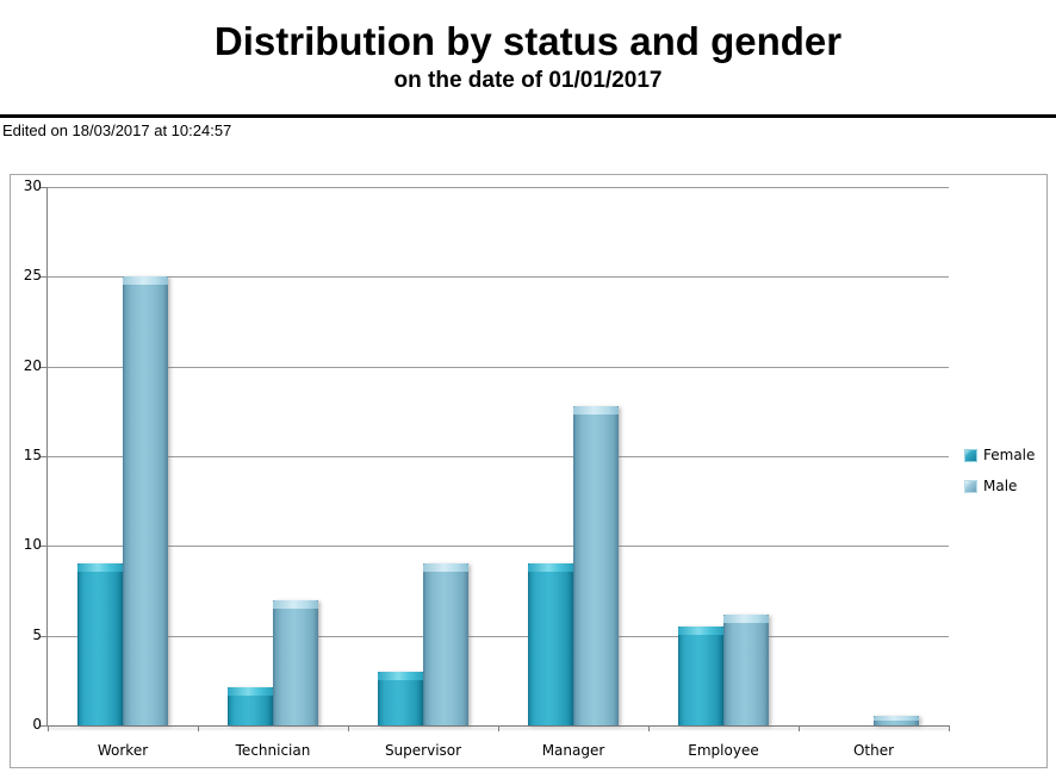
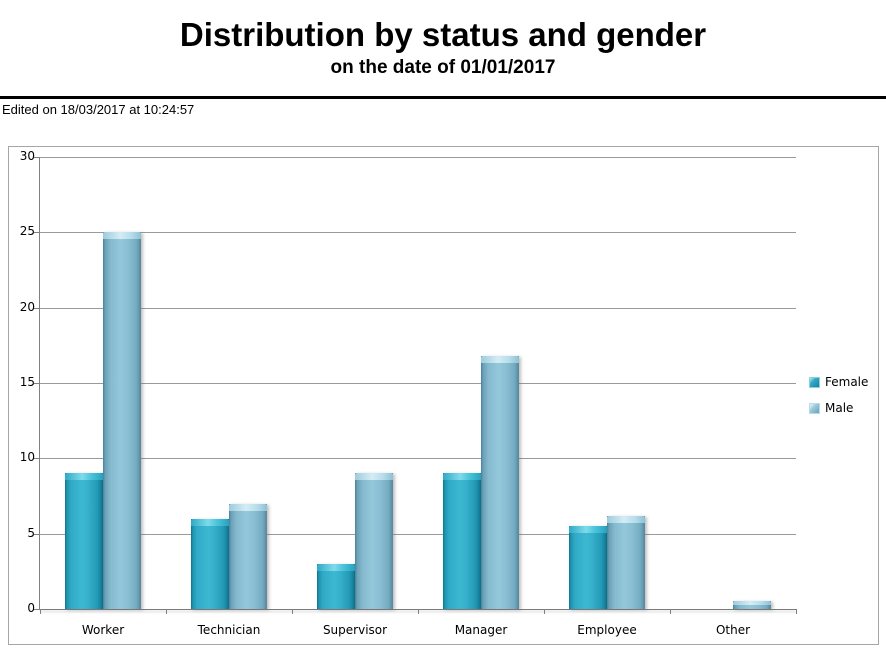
Female/Technician: 2.1 -> 6.0
Male/Manager: 17.8 -> 16.8
